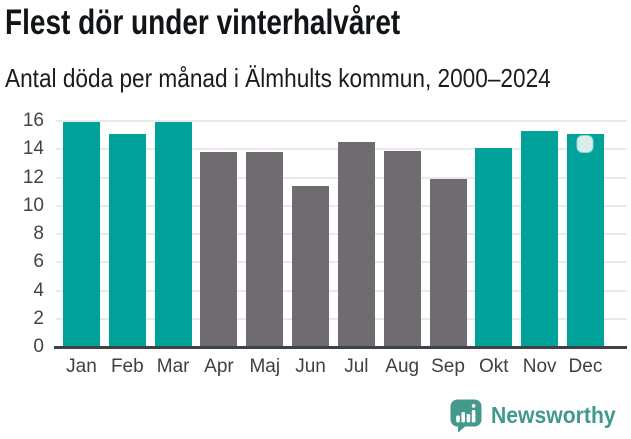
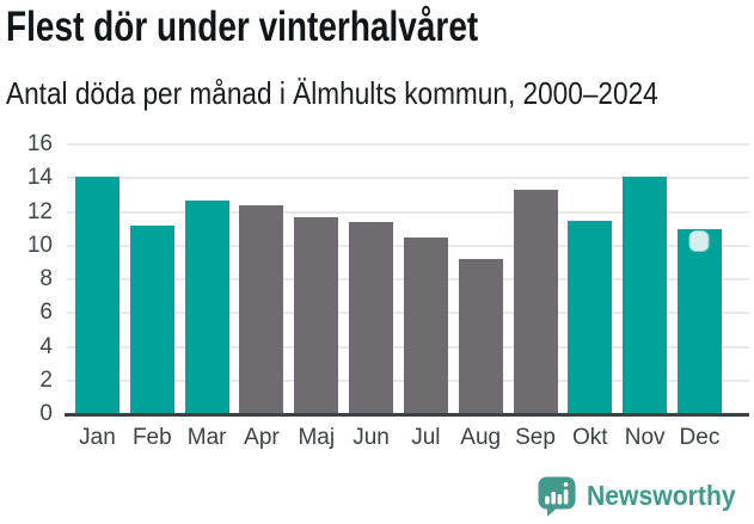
Jan: 15.9 -> 14.1
Feb: 15.1 -> 11.2
Mar: 15.9 -> 12.7
Apr: 13.8 -> 12.4
Maj: 13.8 -> 11.7
Jul: 14.5 -> 10.5
Aug: 13.9 -> 9.2
Sep: 11.9 -> 13.3
Okt: 14.1 -> 11.5
Nov: 15.3 -> 14.1
Dec: 15.1 -> 11.0
